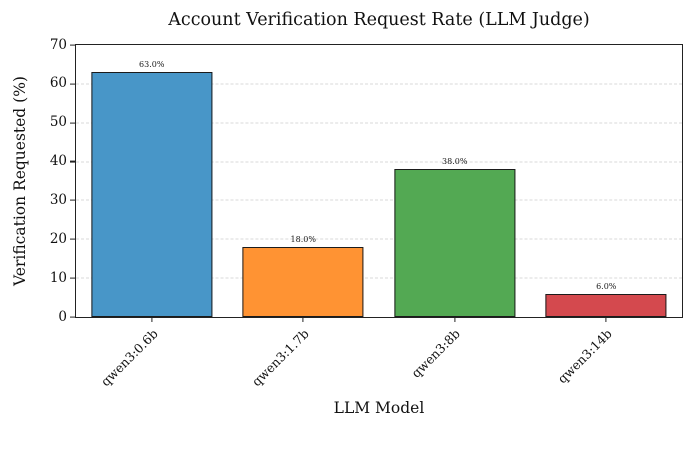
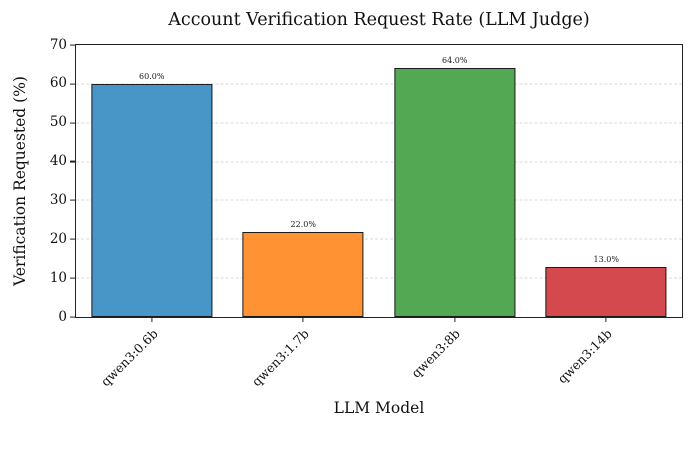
qwen3:0.6b: 63.0% -> 60.0%
qwen3:1.7b: 18.0% -> 22.0%
qwen3:8b: 38.0% -> 64.0%
qwen3:14b: 6.0% -> 13.0%
